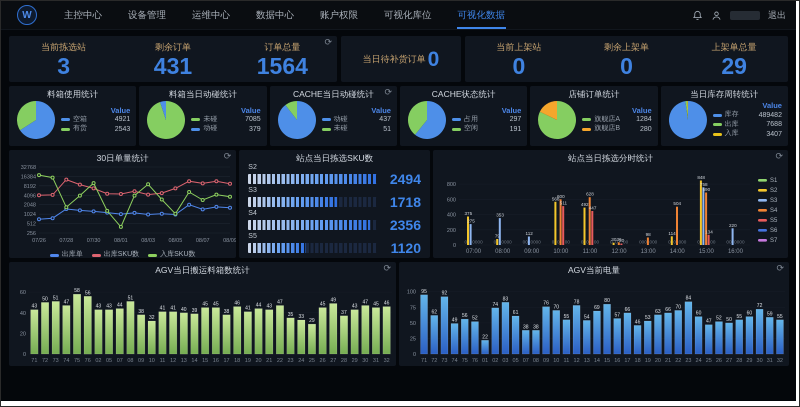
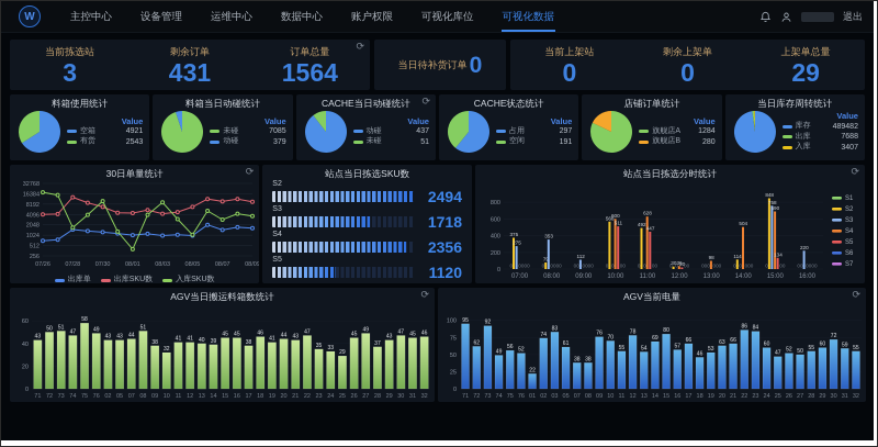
AGV当日搬运料箱数统计/76: 56 -> 49
AGV当前电量/22: 70 -> 86
